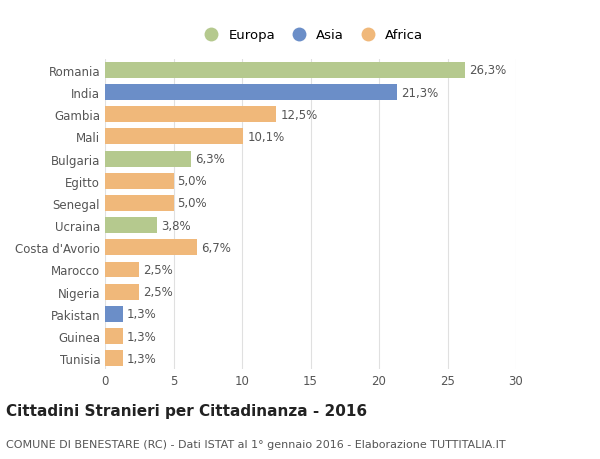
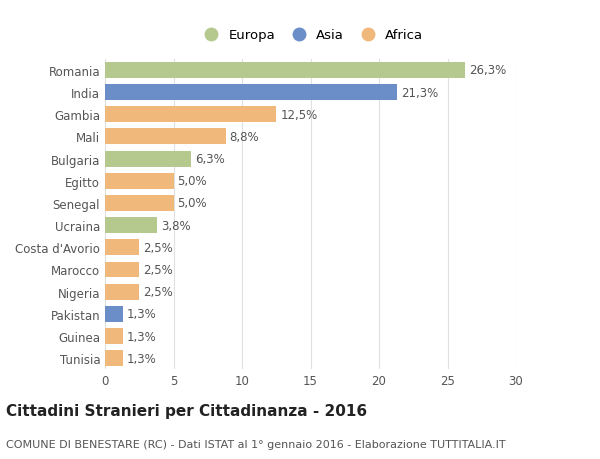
Mali: 10,1% -> 8,8%
Costa d'Avorio: 6,7% -> 2,5%
